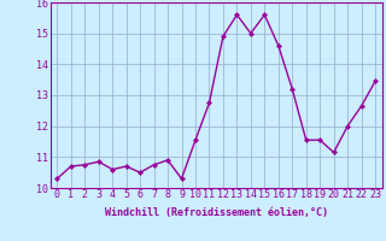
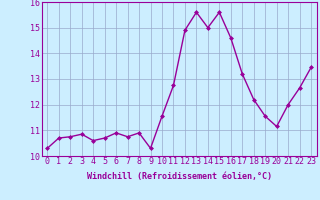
6: 10.50 -> 10.90
18: 11.55 -> 12.20
